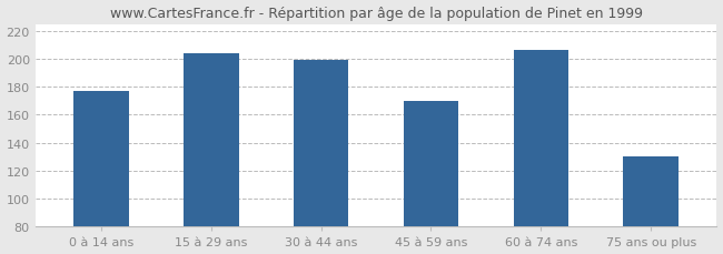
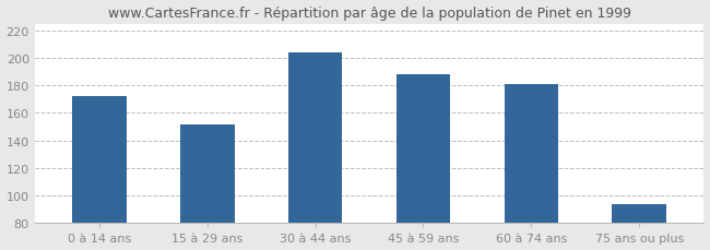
0 à 14 ans: 177 -> 172
15 à 29 ans: 204 -> 152
30 à 44 ans: 199 -> 204
45 à 59 ans: 170 -> 188
60 à 74 ans: 206 -> 181
75 ans ou plus: 130 -> 94
